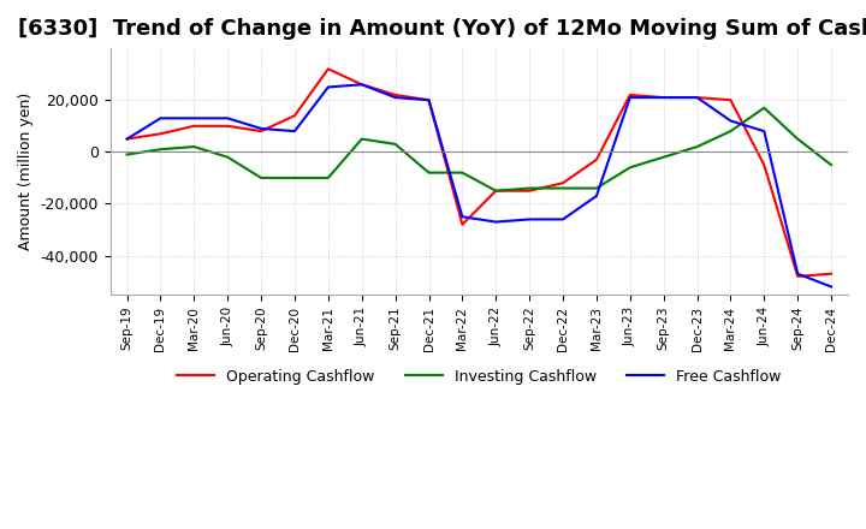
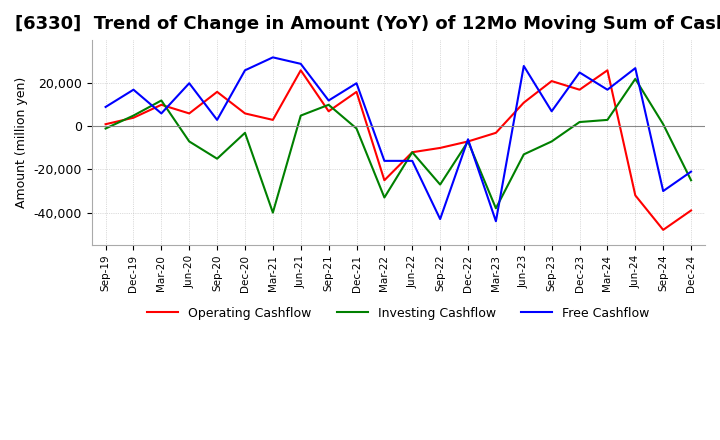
Operating Cashflow/Sep-19: 5,000 -> 1,000
Free Cashflow/Sep-19: 5,000 -> 9,000
Operating Cashflow/Dec-19: 7,000 -> 4,000
Investing Cashflow/Dec-19: 1,000 -> 5,000
Free Cashflow/Dec-19: 13,000 -> 17,000
Investing Cashflow/Mar-20: 2,000 -> 12,000
Free Cashflow/Mar-20: 13,000 -> 6,000
Operating Cashflow/Jun-20: 10,000 -> 6,000
Investing Cashflow/Jun-20: -2,000 -> -7,000
Free Cashflow/Jun-20: 13,000 -> 20,000
Operating Cashflow/Sep-20: 8,000 -> 16,000
Investing Cashflow/Sep-20: -10,000 -> -15,000
Free Cashflow/Sep-20: 9,000 -> 3,000
Operating Cashflow/Dec-20: 14,000 -> 6,000
Investing Cashflow/Dec-20: -10,000 -> -3,000
Free Cashflow/Dec-20: 8,000 -> 26,000
Operating Cashflow/Mar-21: 32,000 -> 3,000
Investing Cashflow/Mar-21: -10,000 -> -40,000
Free Cashflow/Mar-21: 25,000 -> 32,000
Free Cashflow/Jun-21: 26,000 -> 29,000
Operating Cashflow/Sep-21: 22,000 -> 7,000
Investing Cashflow/Sep-21: 3,000 -> 10,000
Free Cashflow/Sep-21: 21,000 -> 12,000
Operating Cashflow/Dec-21: 20,000 -> 16,000
Investing Cashflow/Dec-21: -8,000 -> -1,000
Operating Cashflow/Mar-22: -28,000 -> -25,000
Investing Cashflow/Mar-22: -8,000 -> -33,000
Free Cashflow/Mar-22: -25,000 -> -16,000
Operating Cashflow/Jun-22: -15,000 -> -12,000
Investing Cashflow/Jun-22: -15,000 -> -12,000
Free Cashflow/Jun-22: -27,000 -> -16,000
Operating Cashflow/Sep-22: -15,000 -> -10,000
Investing Cashflow/Sep-22: -14,000 -> -27,000
Free Cashflow/Sep-22: -26,000 -> -43,000
Operating Cashflow/Dec-22: -12,000 -> -7,000
Investing Cashflow/Dec-22: -14,000 -> -7,000
Free Cashflow/Dec-22: -26,000 -> -6,000
Investing Cashflow/Mar-23: -14,000 -> -38,000
Free Cashflow/Mar-23: -17,000 -> -44,000
Operating Cashflow/Jun-23: 22,000 -> 11,000
Investing Cashflow/Jun-23: -6,000 -> -13,000
Free Cashflow/Jun-23: 21,000 -> 28,000
Investing Cashflow/Sep-23: -2,000 -> -7,000
Free Cashflow/Sep-23: 21,000 -> 7,000
Operating Cashflow/Dec-23: 21,000 -> 17,000
Free Cashflow/Dec-23: 21,000 -> 25,000
Operating Cashflow/Mar-24: 20,000 -> 26,000
Investing Cashflow/Mar-24: 8,000 -> 3,000
Free Cashflow/Mar-24: 12,000 -> 17,000
Operating Cashflow/Jun-24: -5,000 -> -32,000
Investing Cashflow/Jun-24: 17,000 -> 22,000
Free Cashflow/Jun-24: 8,000 -> 27,000
Investing Cashflow/Sep-24: 5,000 -> 1,000
Free Cashflow/Sep-24: -47,000 -> -30,000
Operating Cashflow/Dec-24: -47,000 -> -39,000
Investing Cashflow/Dec-24: -5,000 -> -25,000
Free Cashflow/Dec-24: -52,000 -> -21,000
